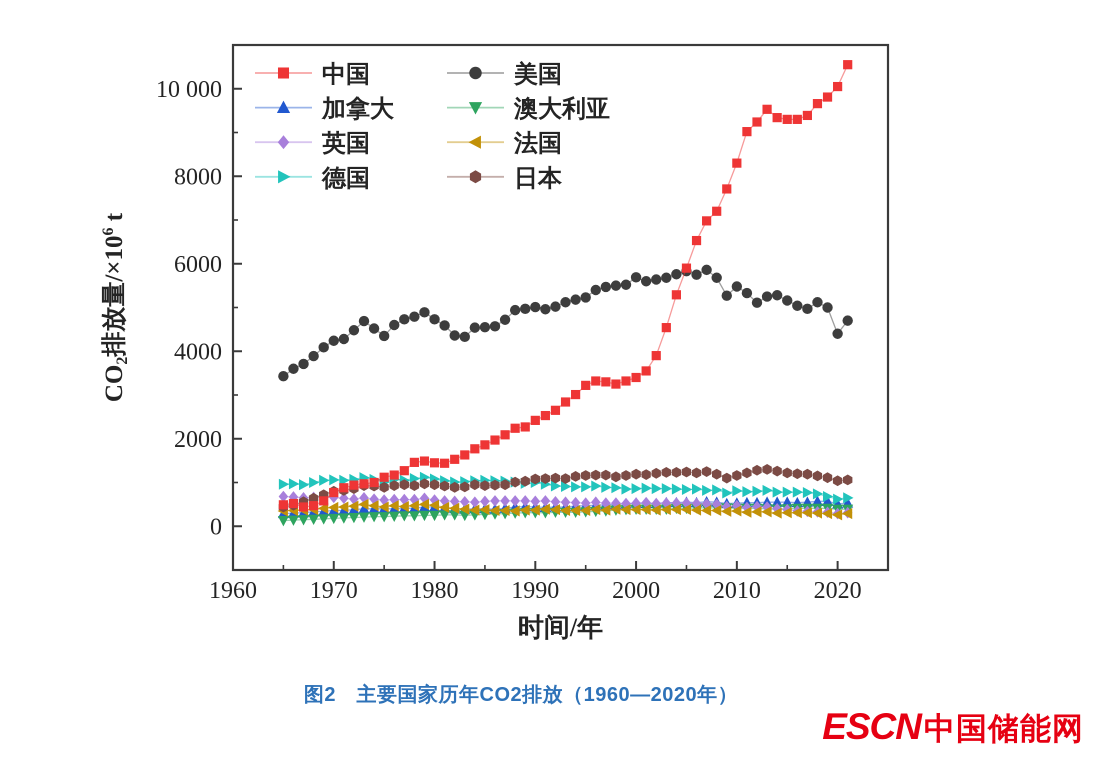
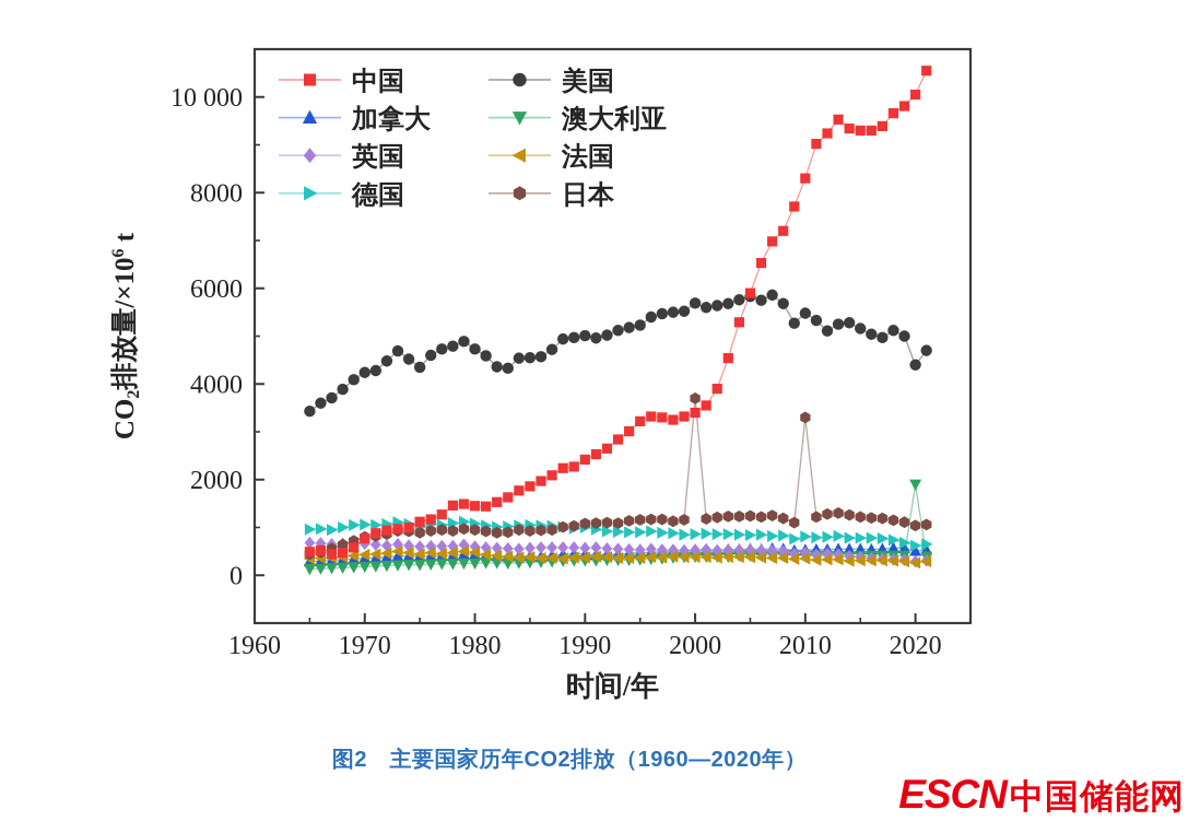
日本/2000: 1200 -> 3700
日本/2010: 1200 -> 3300
澳大利亚/2020: 400 -> 1900
